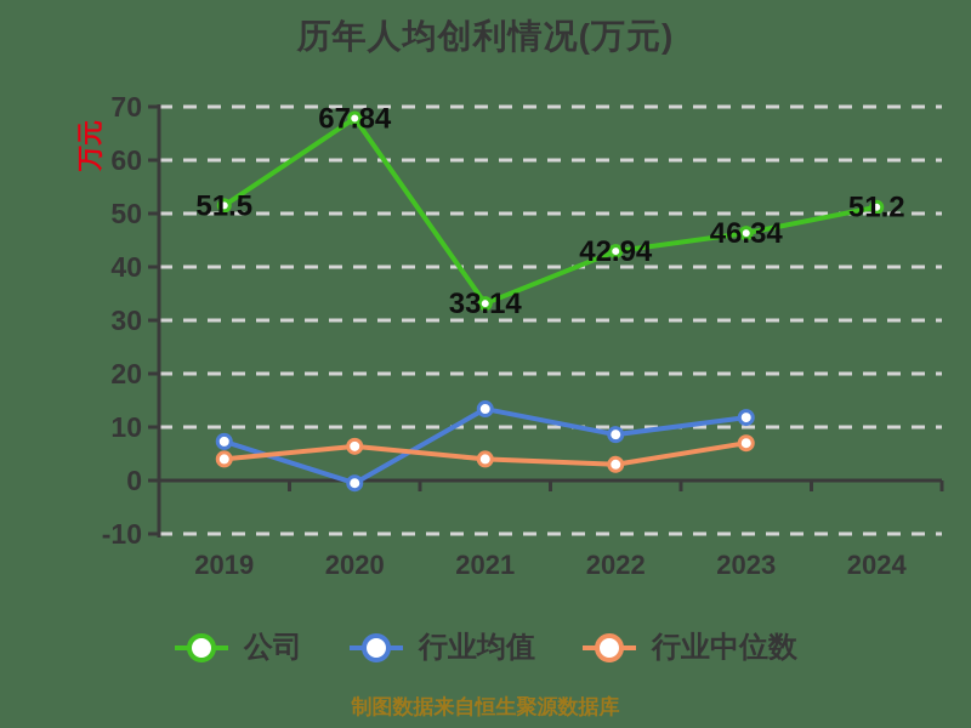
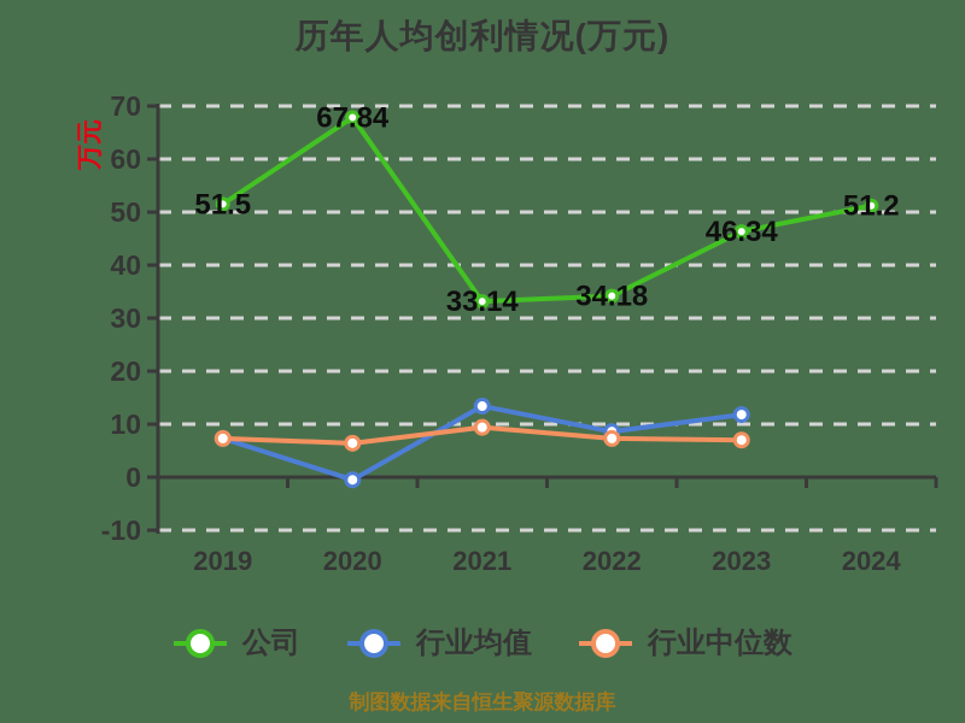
行业中位数/2019: 4 -> 7
行业中位数/2021: 4 -> 9
公司/2022: 42.94 -> 34.18
行业中位数/2022: 3 -> 7
